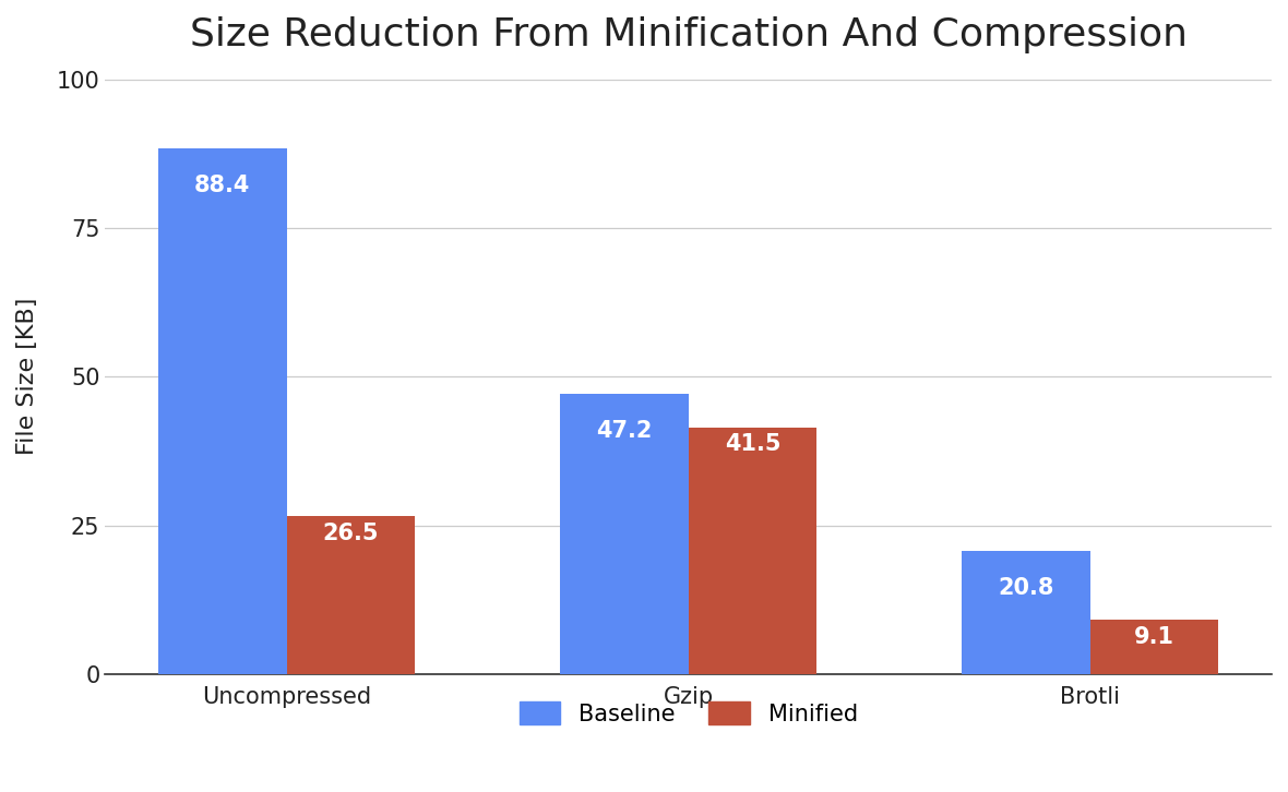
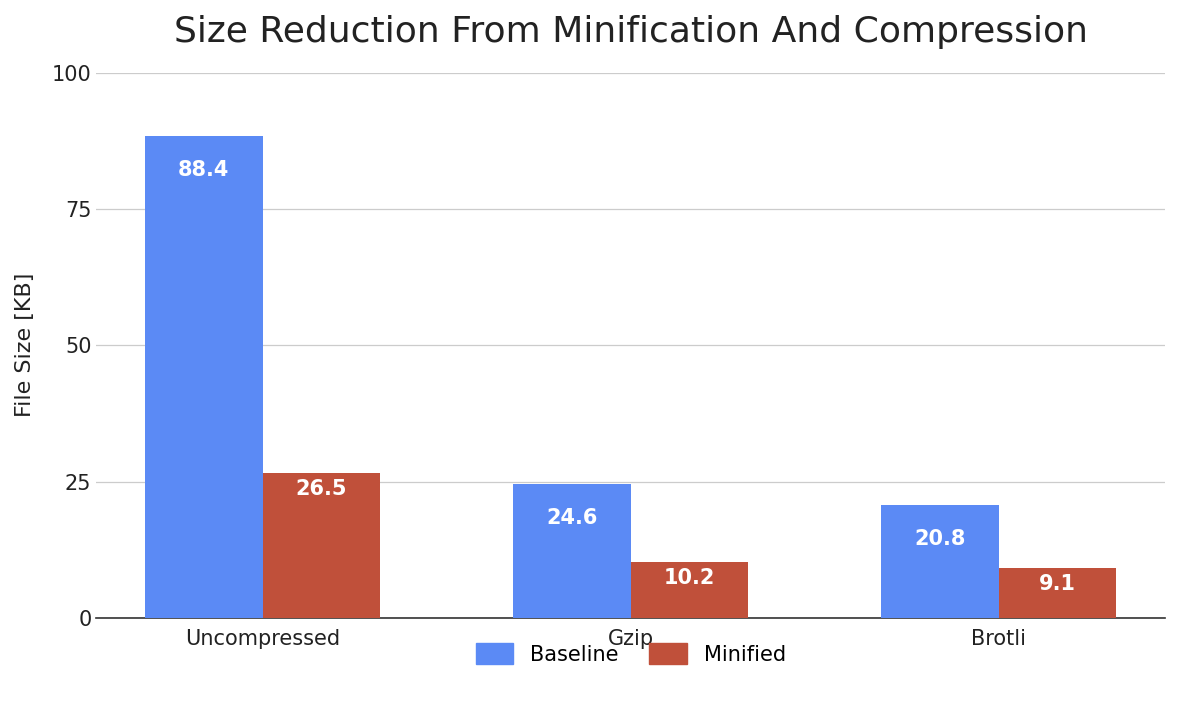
Baseline/Gzip: 47.2 -> 24.6
Minified/Gzip: 41.5 -> 10.2
